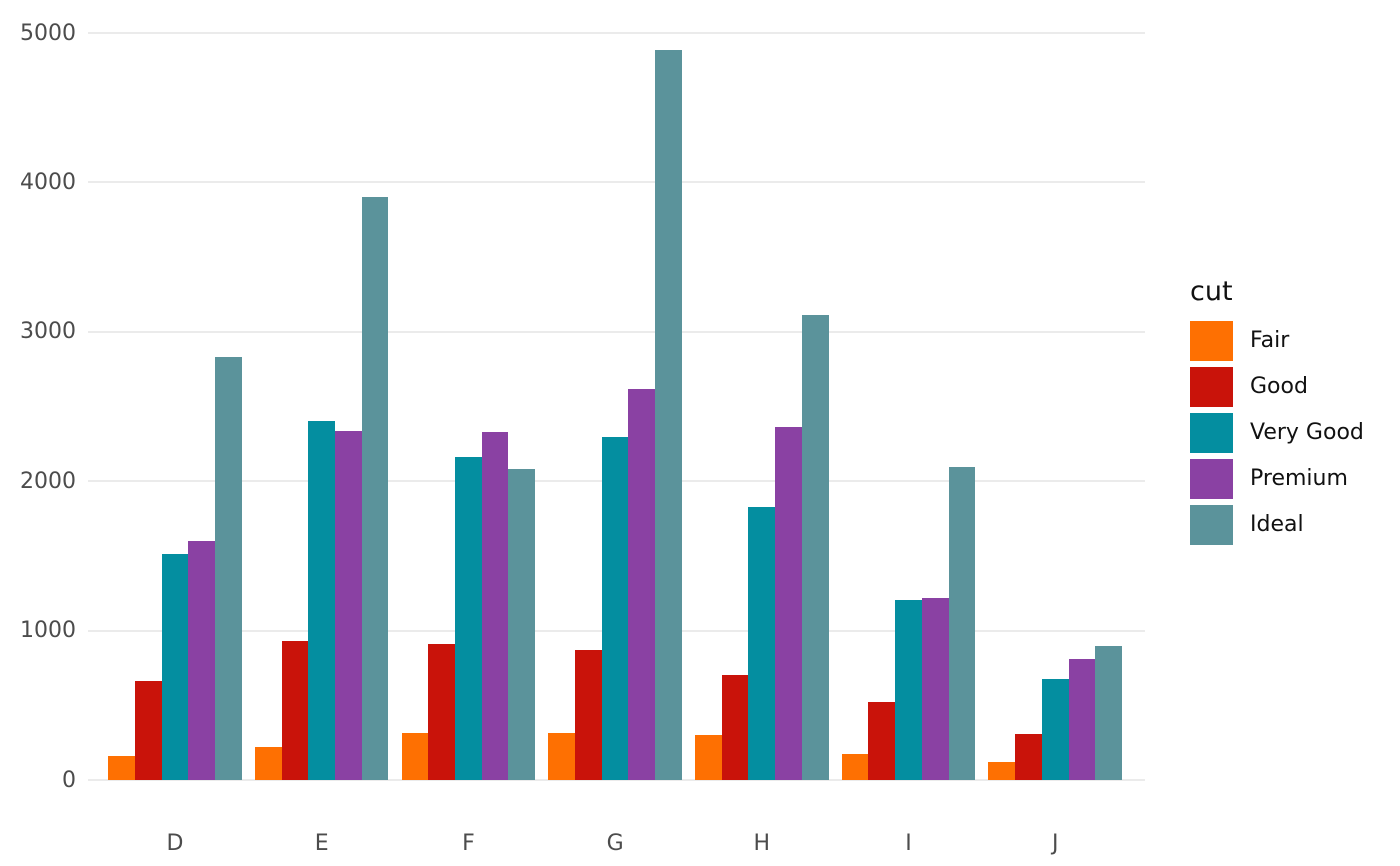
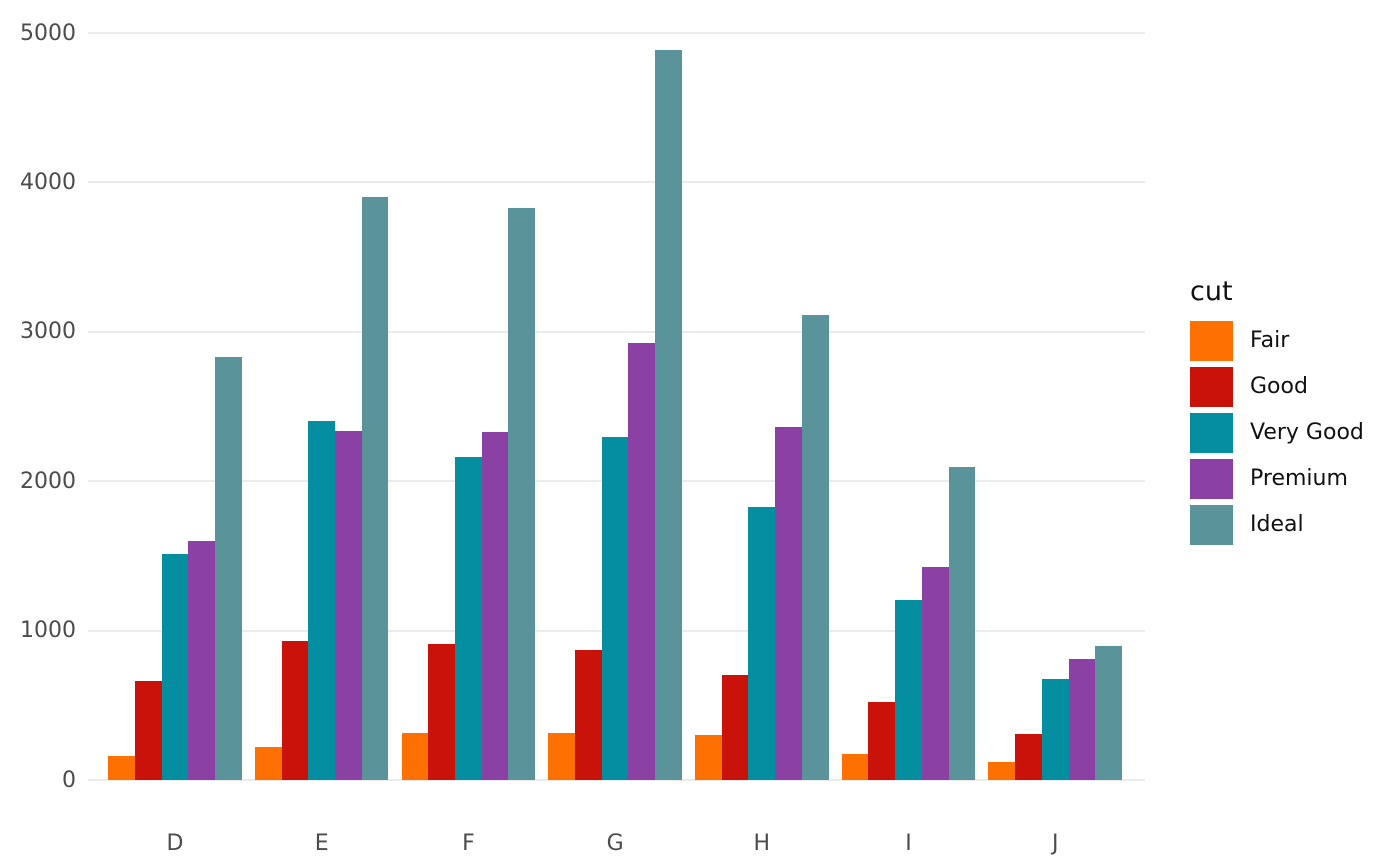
Ideal/F: 2080 -> 3830
Premium/G: 2620 -> 2920
Premium/I: 1220 -> 1430
